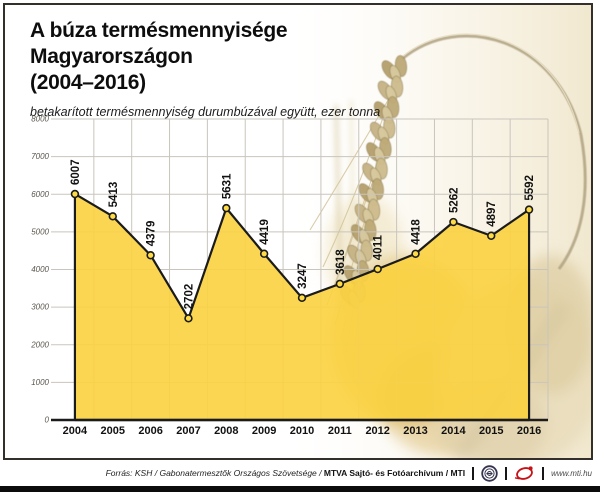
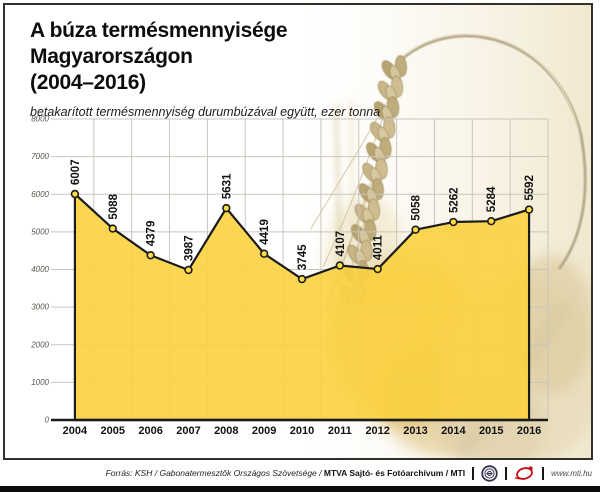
2005: 5413 -> 5088
2007: 2702 -> 3987
2010: 3247 -> 3745
2011: 3618 -> 4107
2013: 4418 -> 5058
2015: 4897 -> 5284
